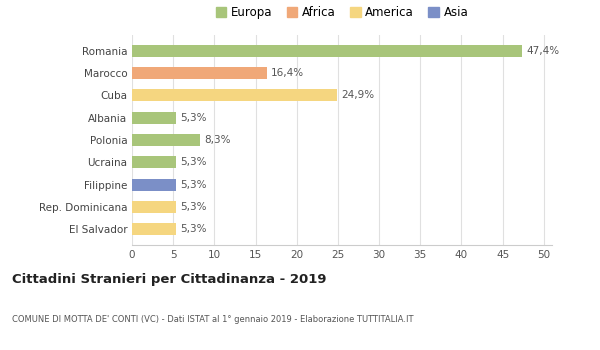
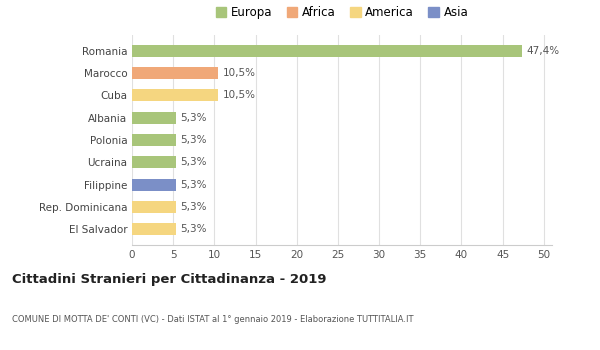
Marocco: 16,4% -> 10,5%
Cuba: 24,9% -> 10,5%
Polonia: 8,3% -> 5,3%
